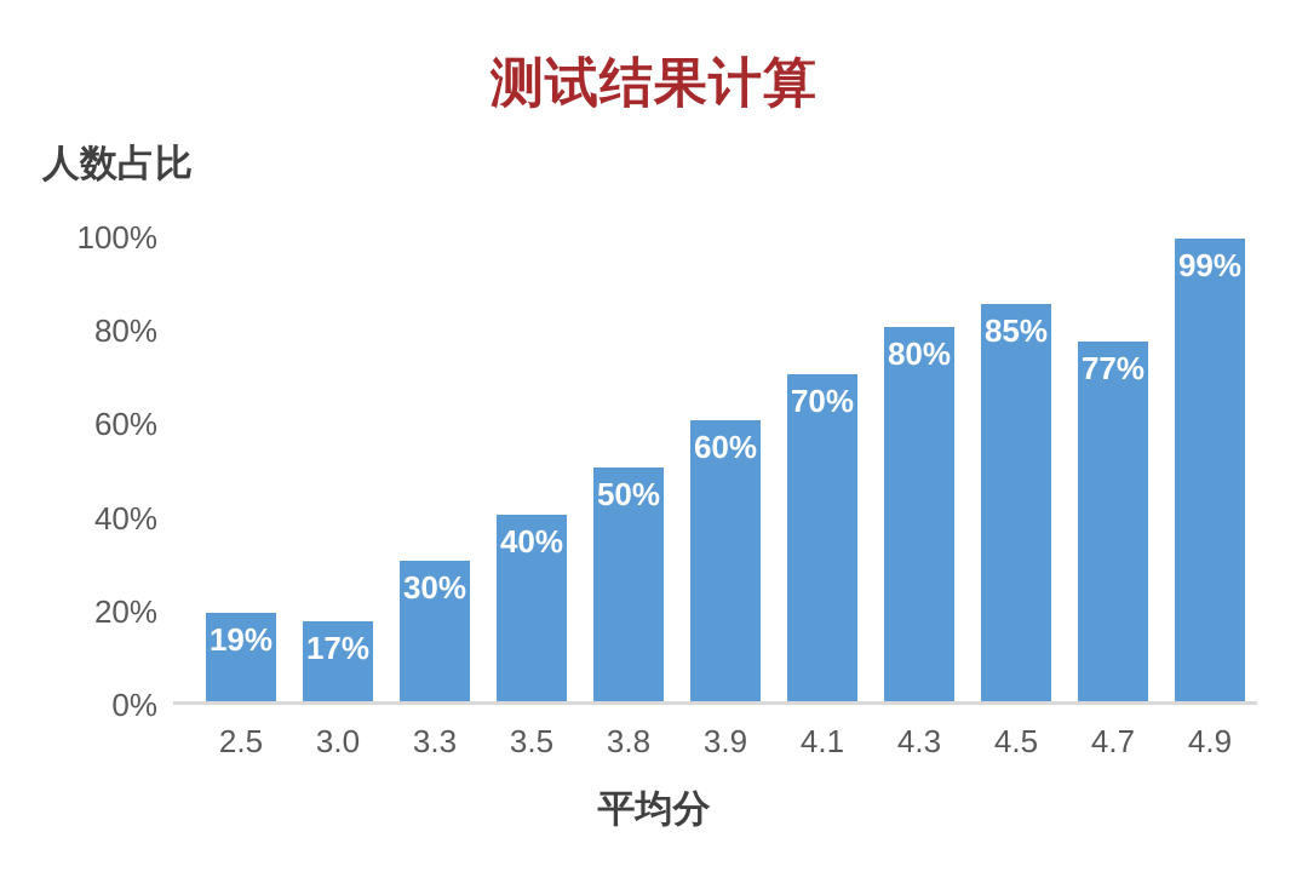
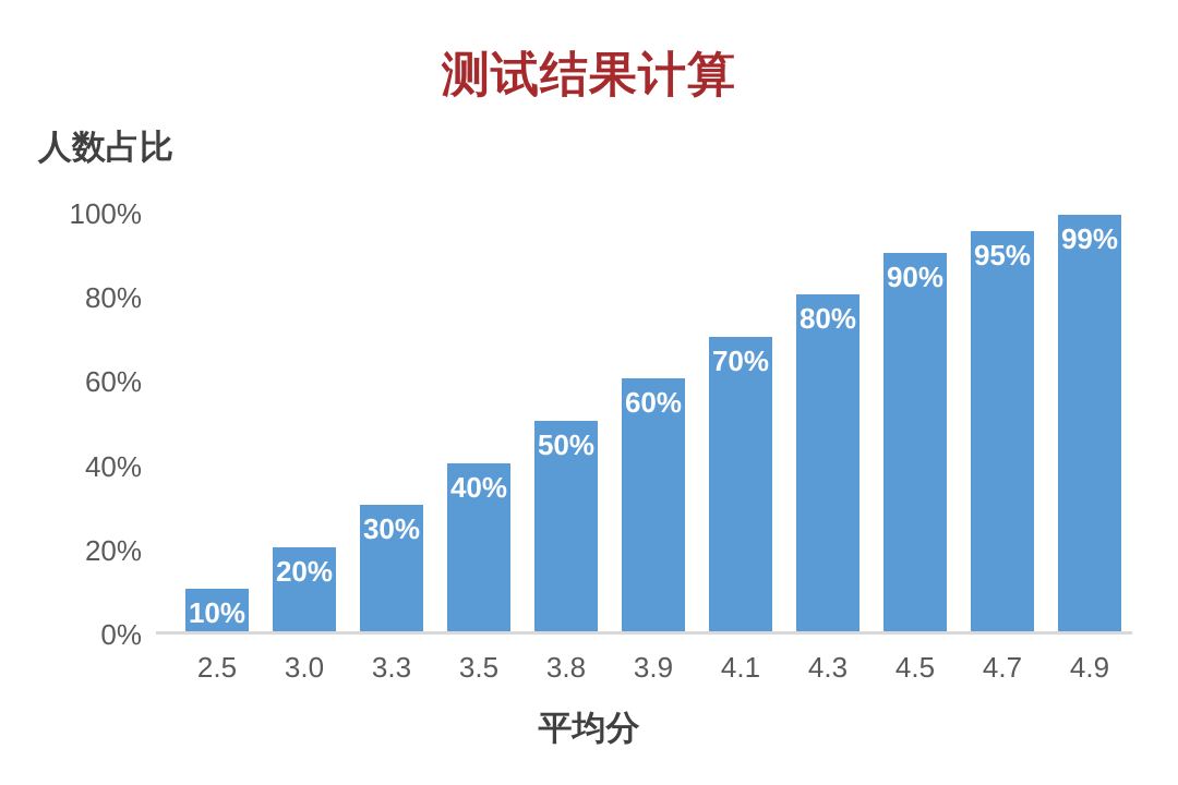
2.5: 19% -> 10%
3.0: 17% -> 20%
4.5: 85% -> 90%
4.7: 77% -> 95%
